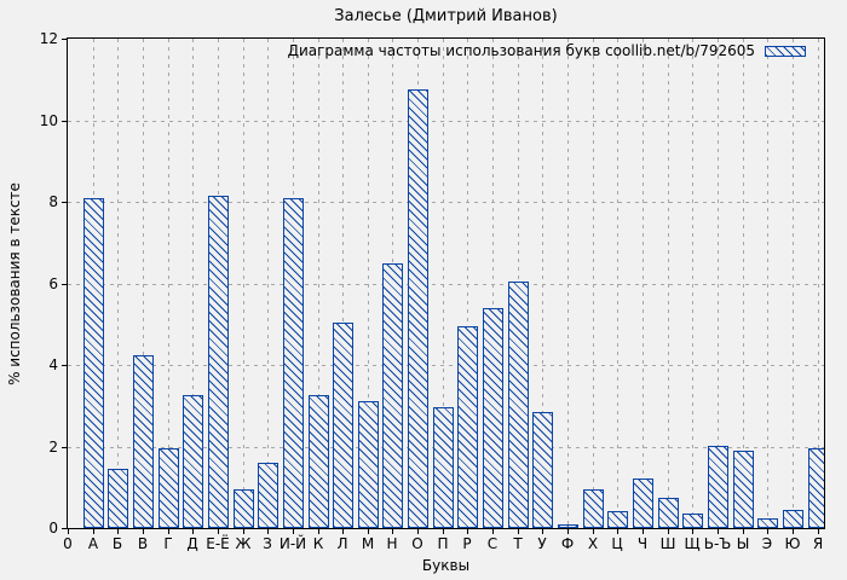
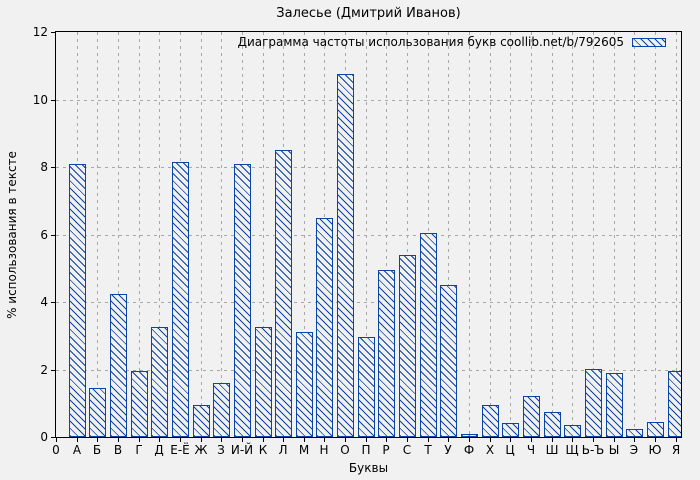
Л: 5.0 -> 8.5
У: 2.9 -> 4.5
